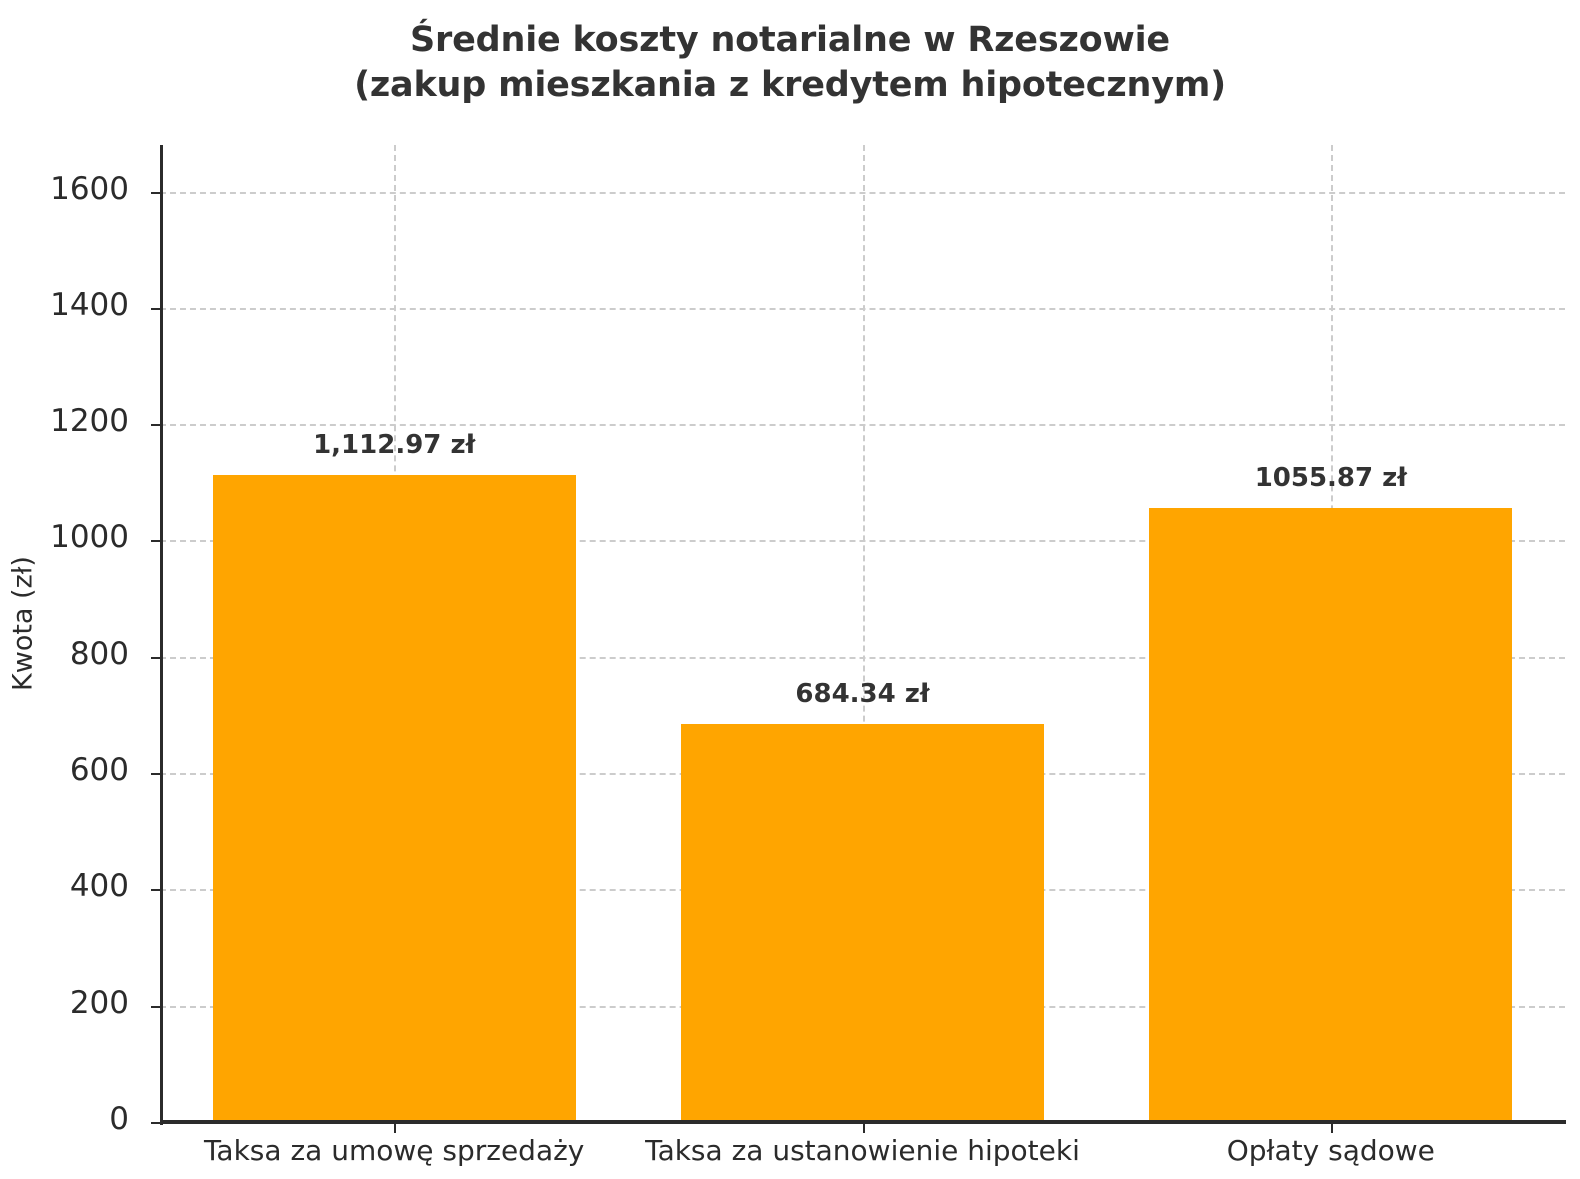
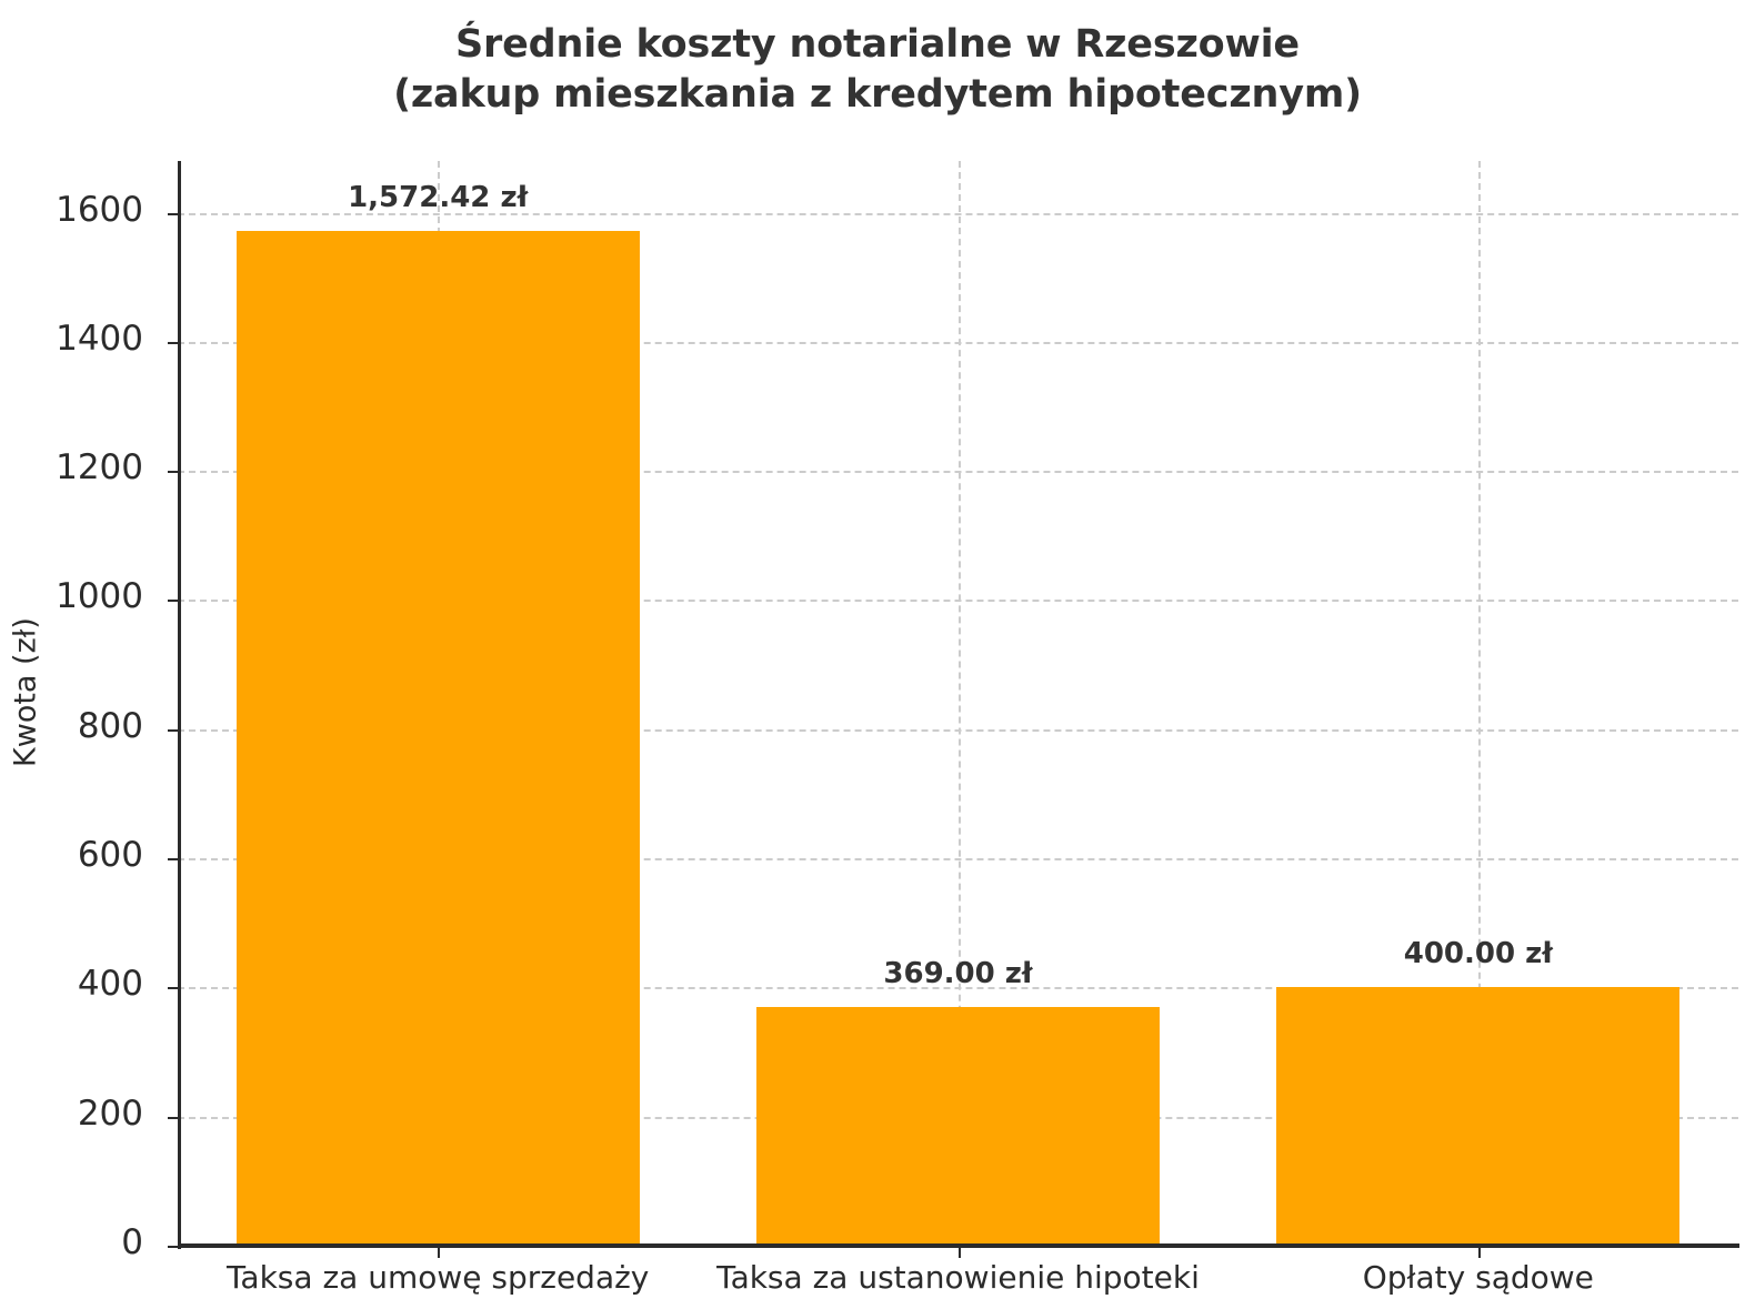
Taksa za umowę sprzedaży: 1,112.97 -> 1,572.42
Taksa za ustanowienie hipoteki: 684.34 -> 369.00
Opłaty sądowe: 1055.87 -> 400.00
